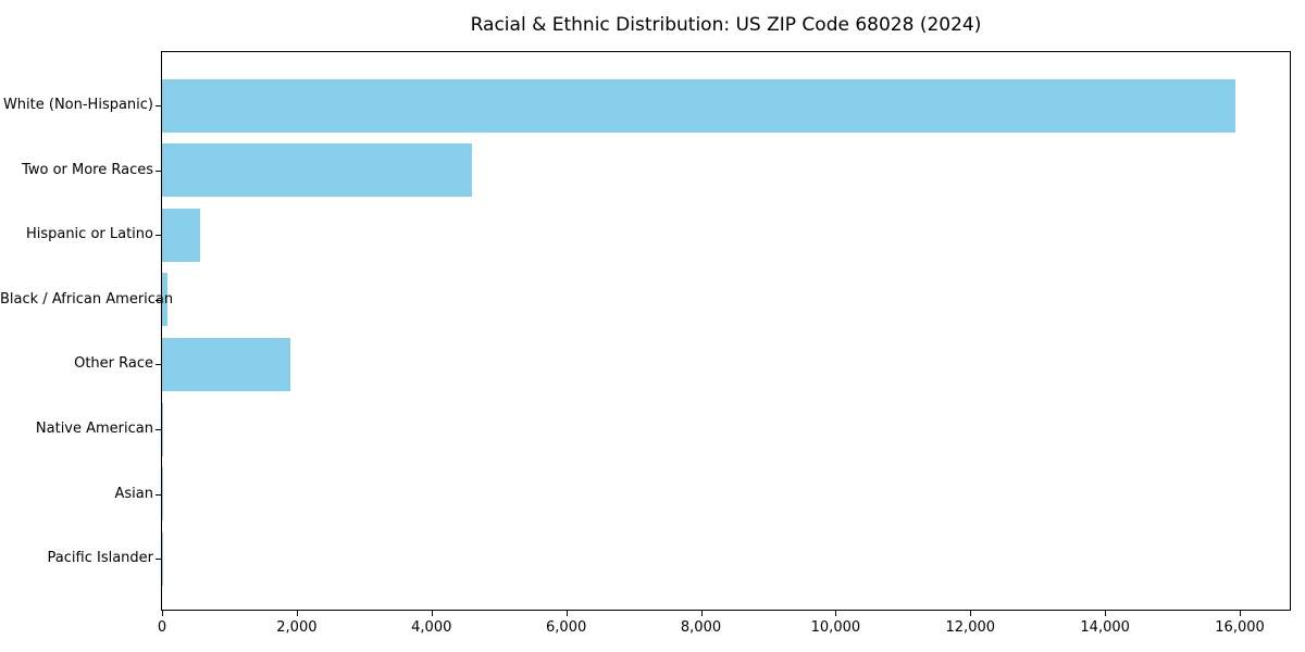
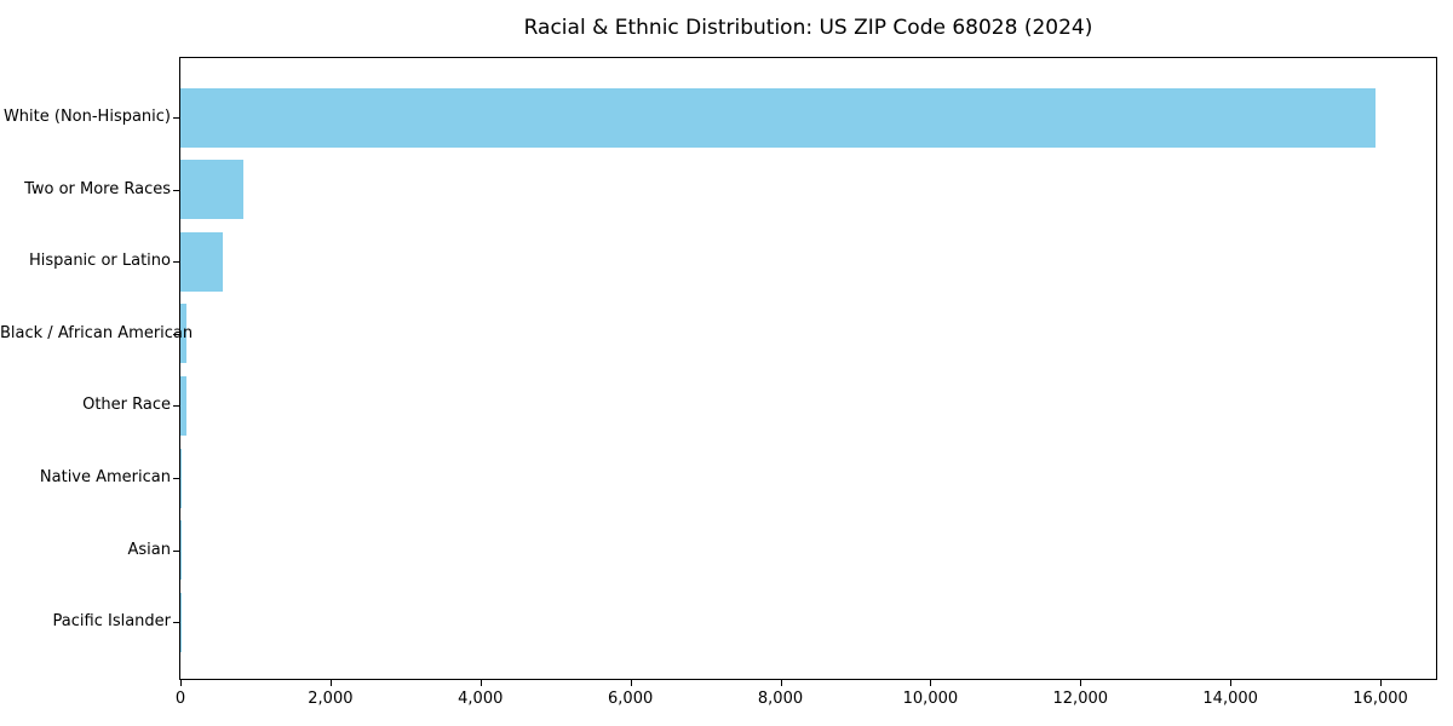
Two or More Races: 4600 -> 800
Other Race: 1900 -> 100
